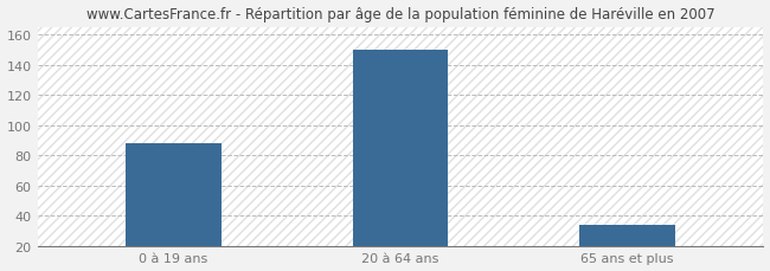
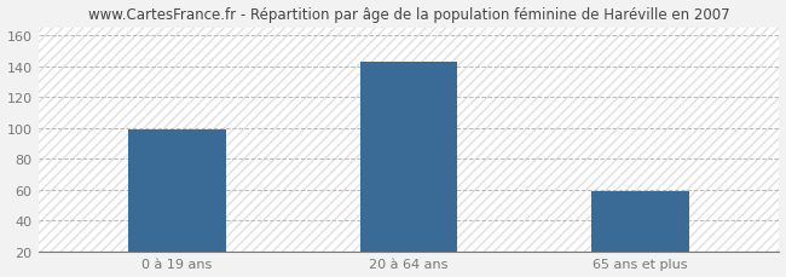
0 à 19 ans: 88 -> 99
20 à 64 ans: 150 -> 143
65 ans et plus: 34 -> 59
